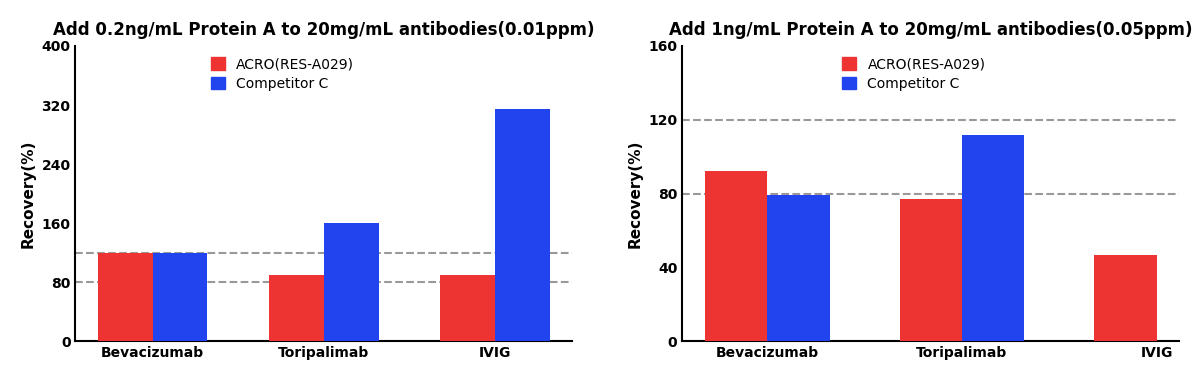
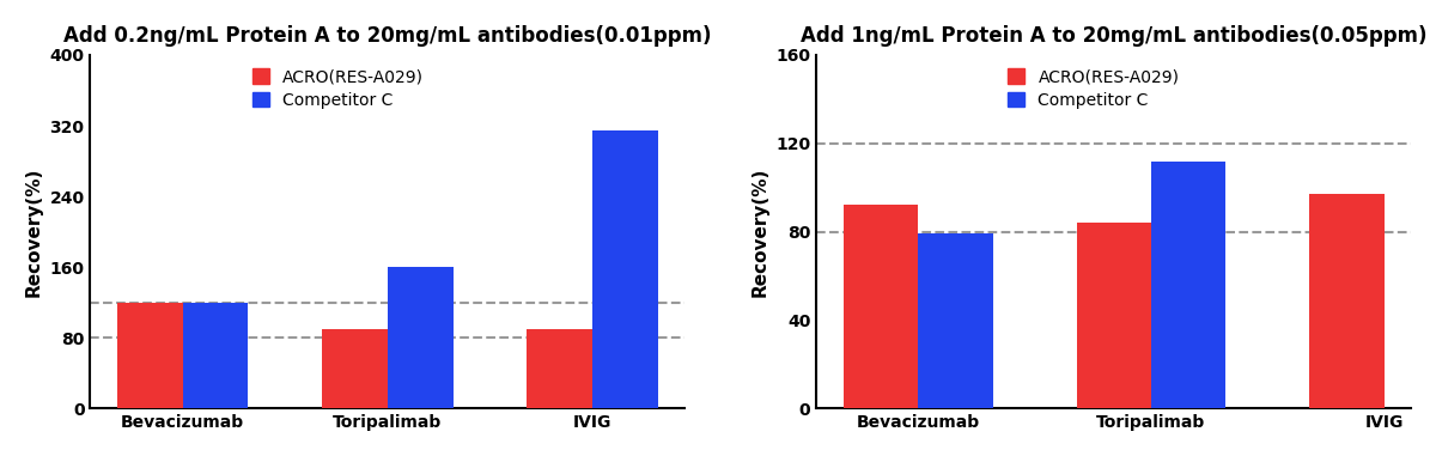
Add 1ng/mL Protein A to 20mg/mL antibodies(0.05ppm)/ACRO(RES-A029)/Toripalimab: 77 -> 84
Add 1ng/mL Protein A to 20mg/mL antibodies(0.05ppm)/ACRO(RES-A029)/IVIG: 47 -> 97
